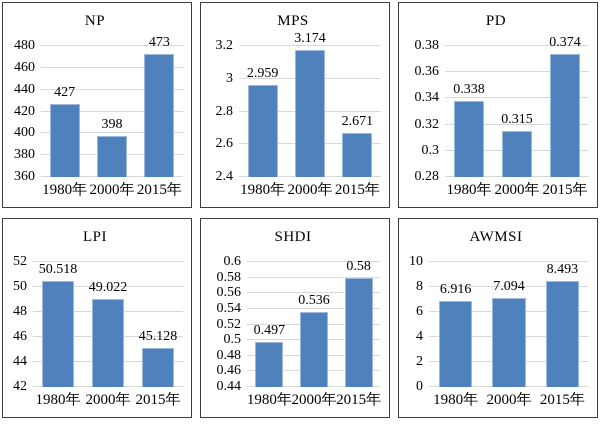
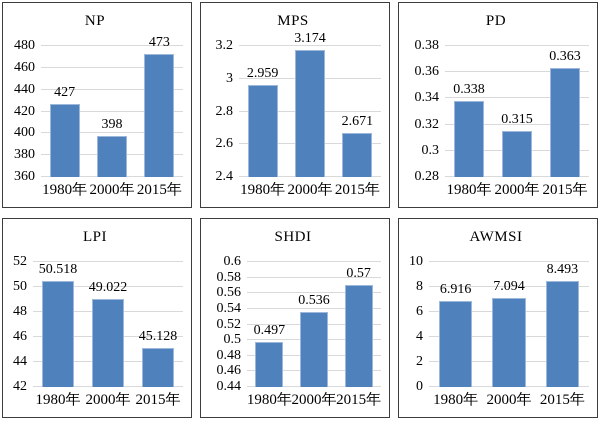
PD/2015年: 0.374 -> 0.363
SHDI/2015年: 0.58 -> 0.57
